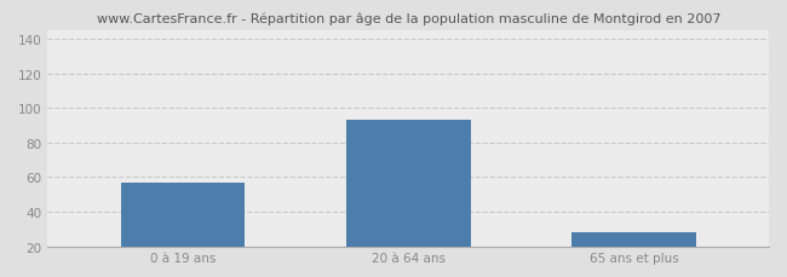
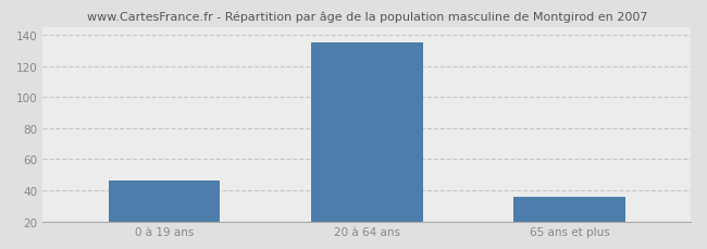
0 à 19 ans: 57 -> 46
20 à 64 ans: 93 -> 135
65 ans et plus: 28 -> 36
